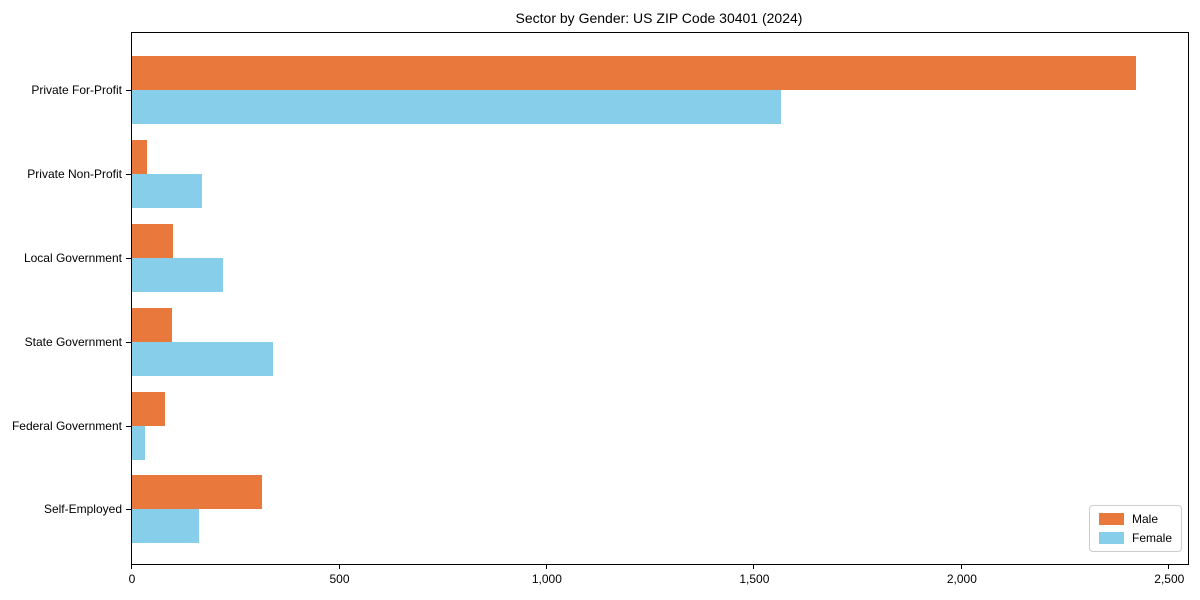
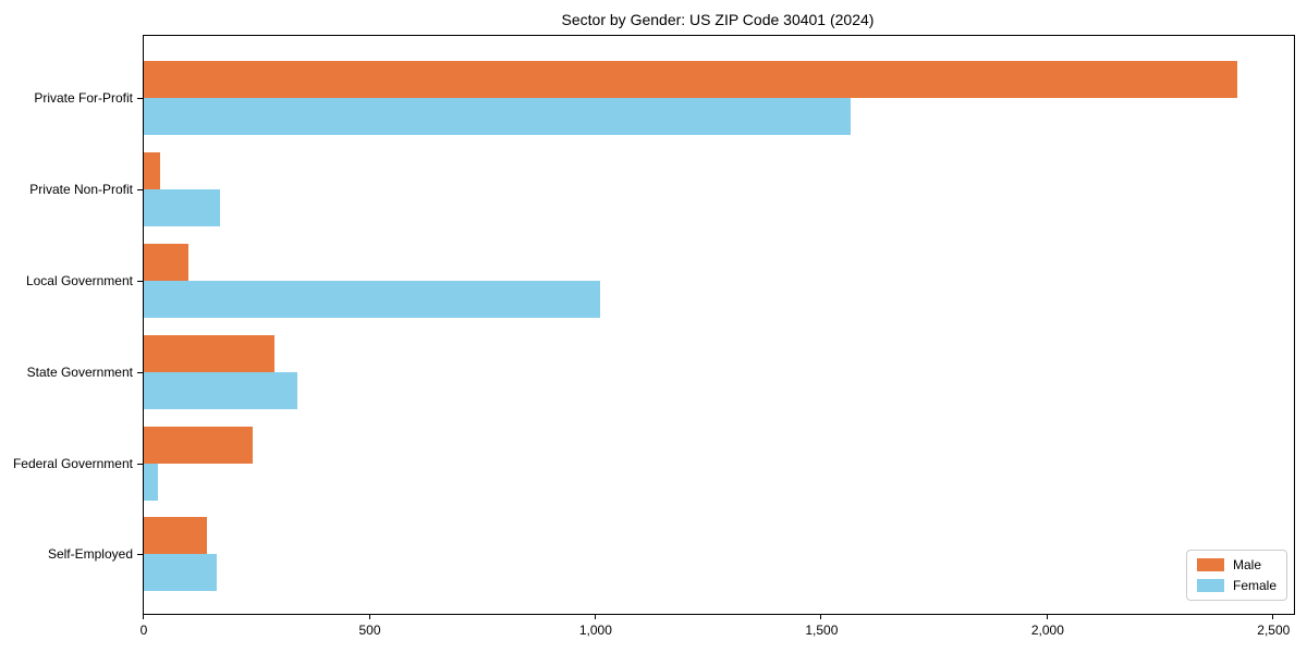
Female/Local Government: 220 -> 1010
Male/State Government: 100 -> 290
Male/Federal Government: 80 -> 240
Male/Self-Employed: 310 -> 140
